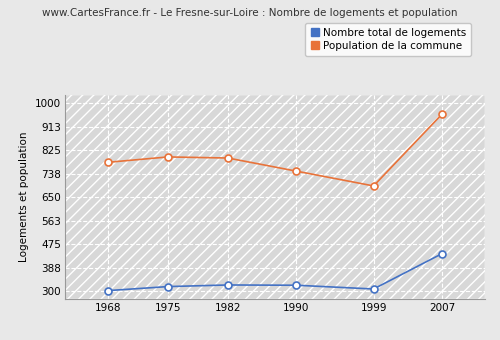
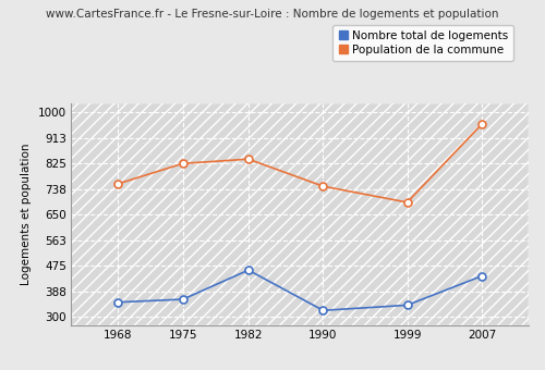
Nombre total de logements/1968: 302 -> 350
Population de la commune/1968: 780 -> 755
Nombre total de logements/1975: 317 -> 360
Population de la commune/1975: 800 -> 825
Nombre total de logements/1982: 323 -> 460
Population de la commune/1982: 796 -> 840
Nombre total de logements/1999: 308 -> 340
